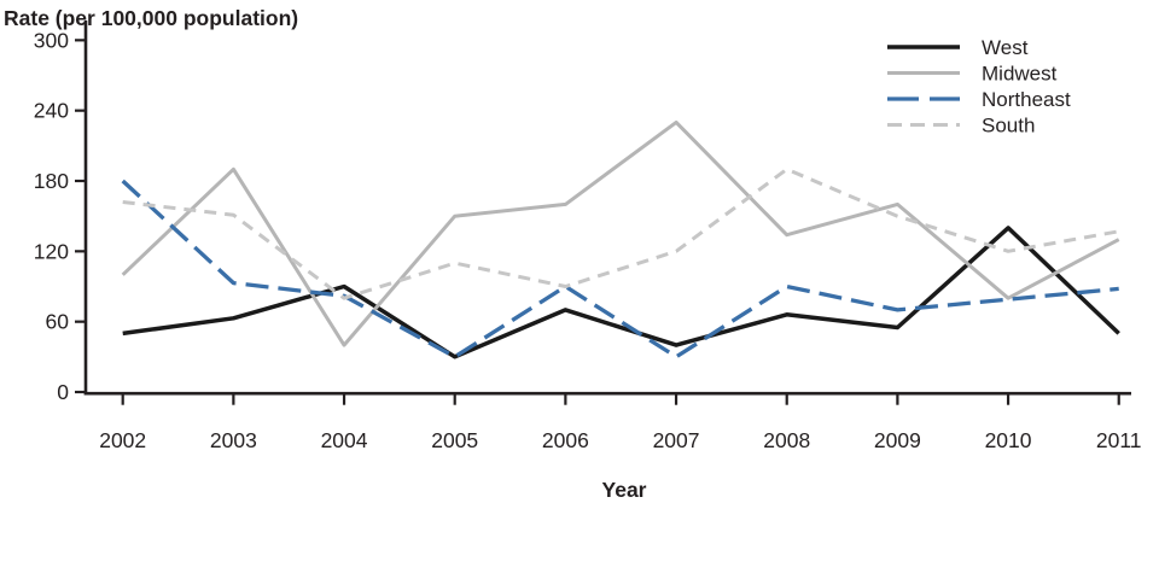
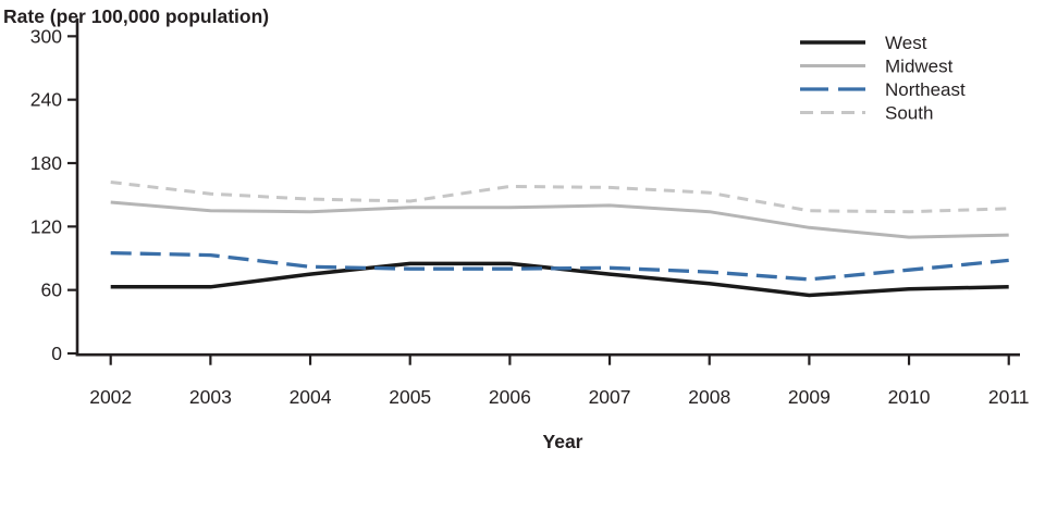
West/2002: 50 -> 60
Midwest/2002: 100 -> 140
Northeast/2002: 180 -> 100
Midwest/2003: 190 -> 140
West/2004: 90 -> 80
Midwest/2004: 40 -> 130
South/2004: 80 -> 150
West/2005: 30 -> 80
Midwest/2005: 150 -> 140
Northeast/2005: 30 -> 80
South/2005: 110 -> 140
West/2006: 70 -> 80
Midwest/2006: 160 -> 140
Northeast/2006: 90 -> 80
South/2006: 90 -> 160
West/2007: 40 -> 80
Midwest/2007: 230 -> 140
Northeast/2007: 30 -> 80
South/2007: 120 -> 160
Northeast/2008: 90 -> 80
South/2008: 190 -> 150
Midwest/2009: 160 -> 120
South/2009: 150 -> 140
West/2010: 140 -> 60
Midwest/2010: 80 -> 110
South/2010: 120 -> 130
West/2011: 50 -> 60
Midwest/2011: 130 -> 110
